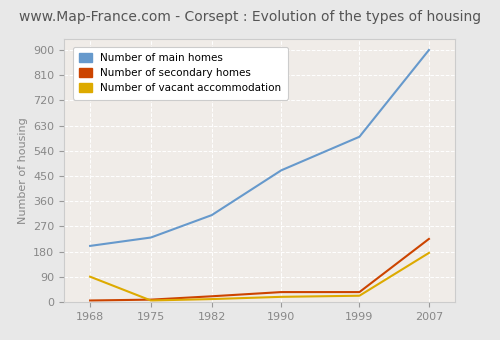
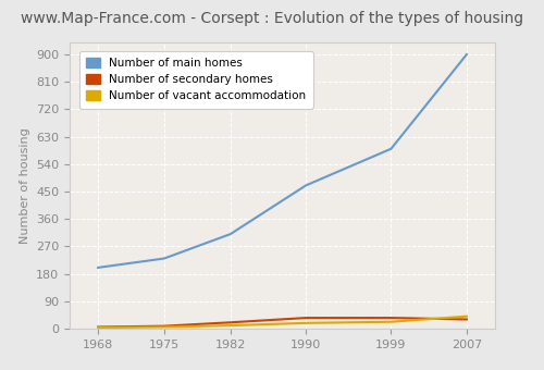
Number of vacant accommodation/1968: 90 -> 3
Number of secondary homes/2007: 225 -> 30
Number of vacant accommodation/2007: 175 -> 40
